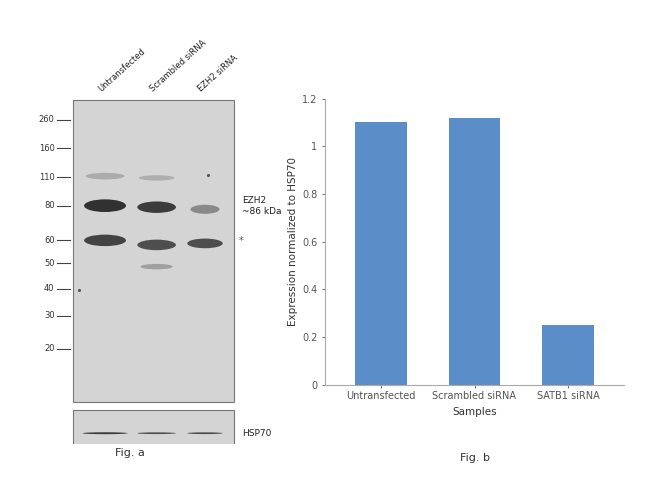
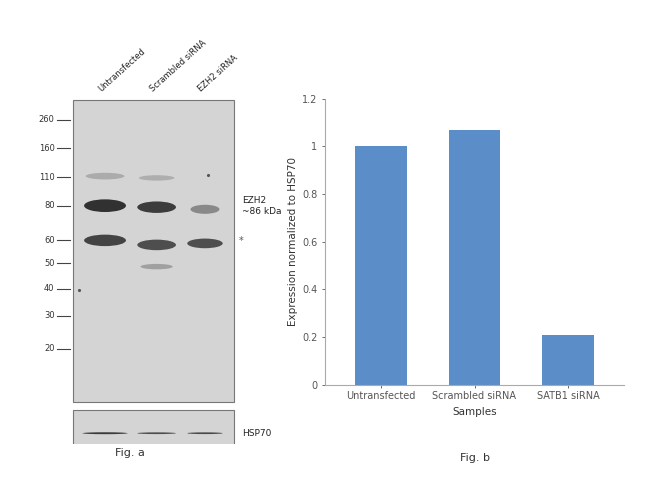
Untransfected: 1.10 -> 1.00
Scrambled siRNA: 1.12 -> 1.07
SATB1 siRNA: 0.25 -> 0.21
